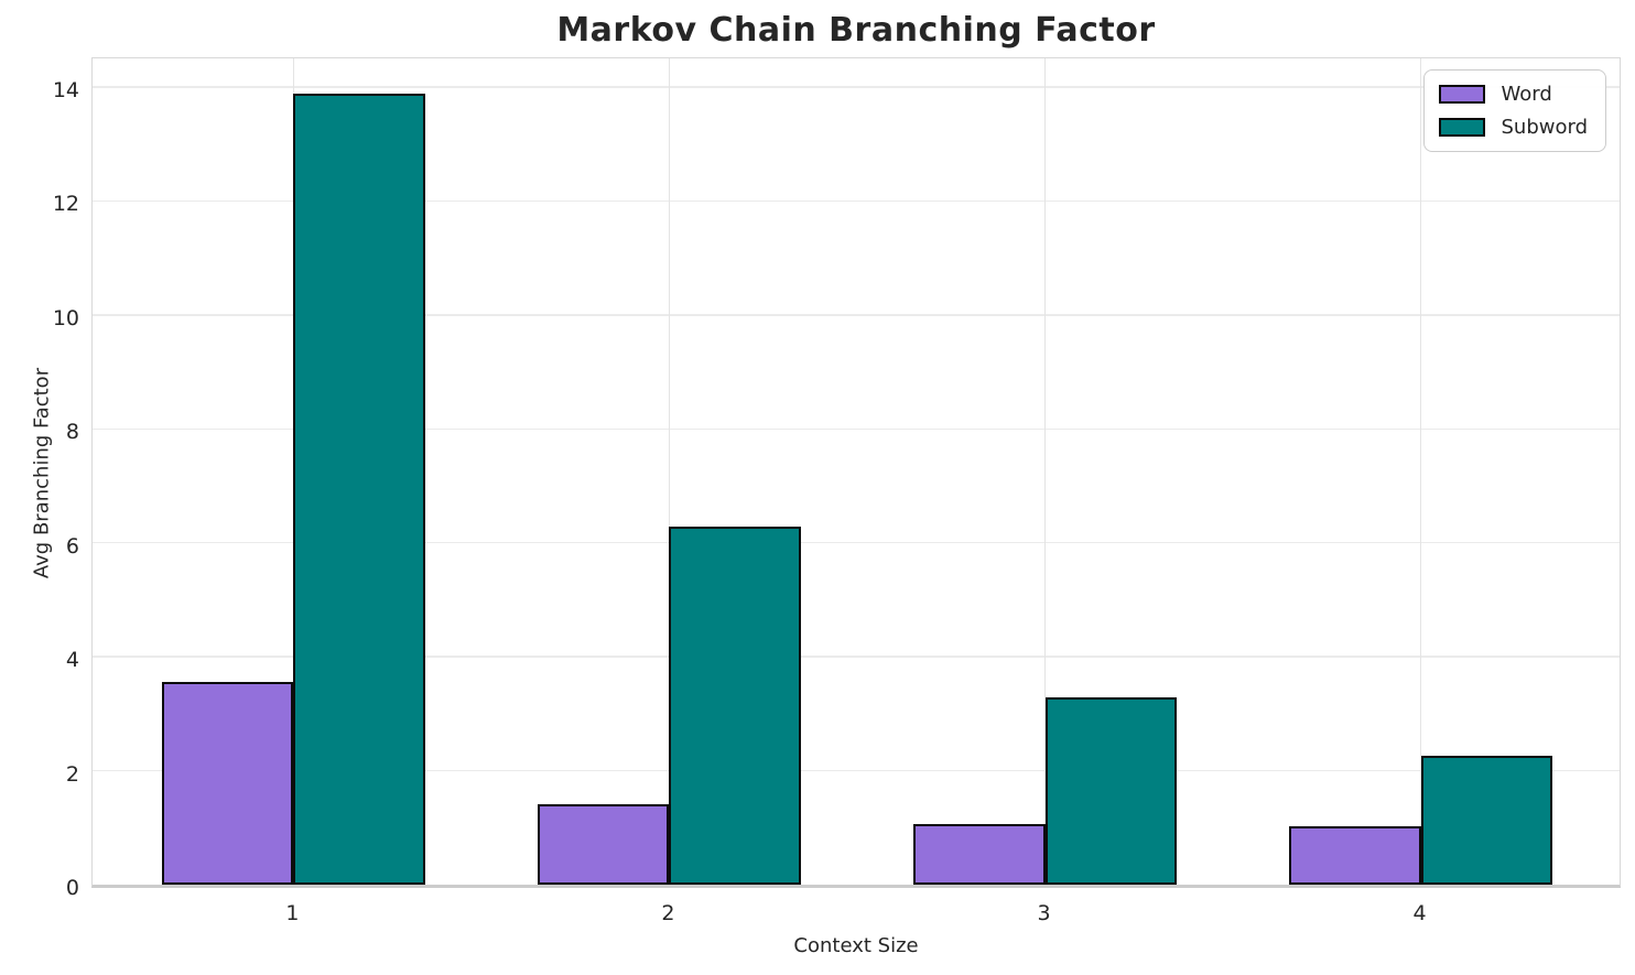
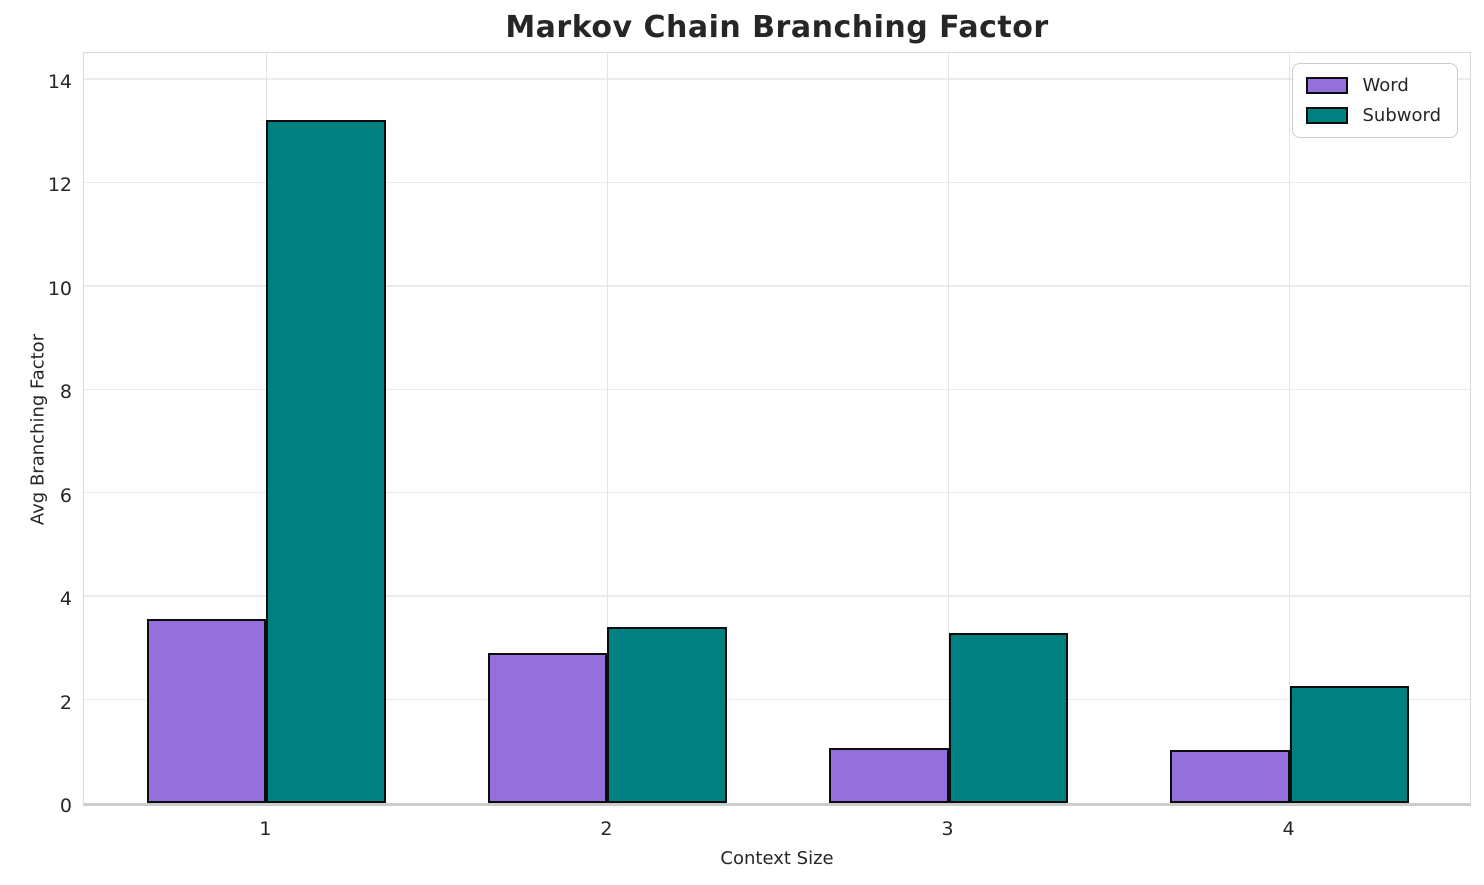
Subword/1: 13.9 -> 13.2
Word/2: 1.4 -> 2.9
Subword/2: 6.3 -> 3.4
